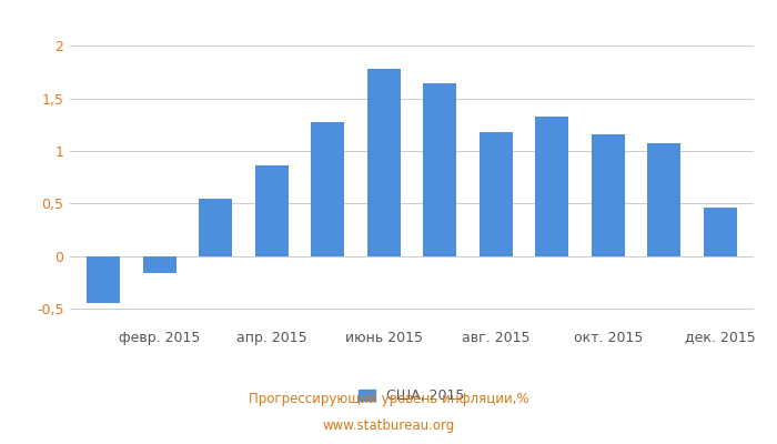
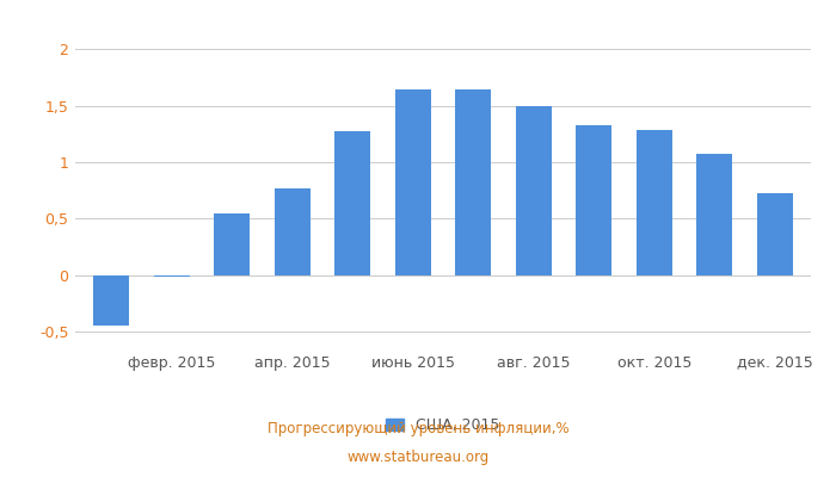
февр. 2015: -0,16 -> -0,02
апр. 2015: 0,86 -> 0,77
июнь 2015: 1,78 -> 1,64
авг. 2015: 1,18 -> 1,50
окт. 2015: 1,16 -> 1,29
дек. 2015: 0,46 -> 0,73
